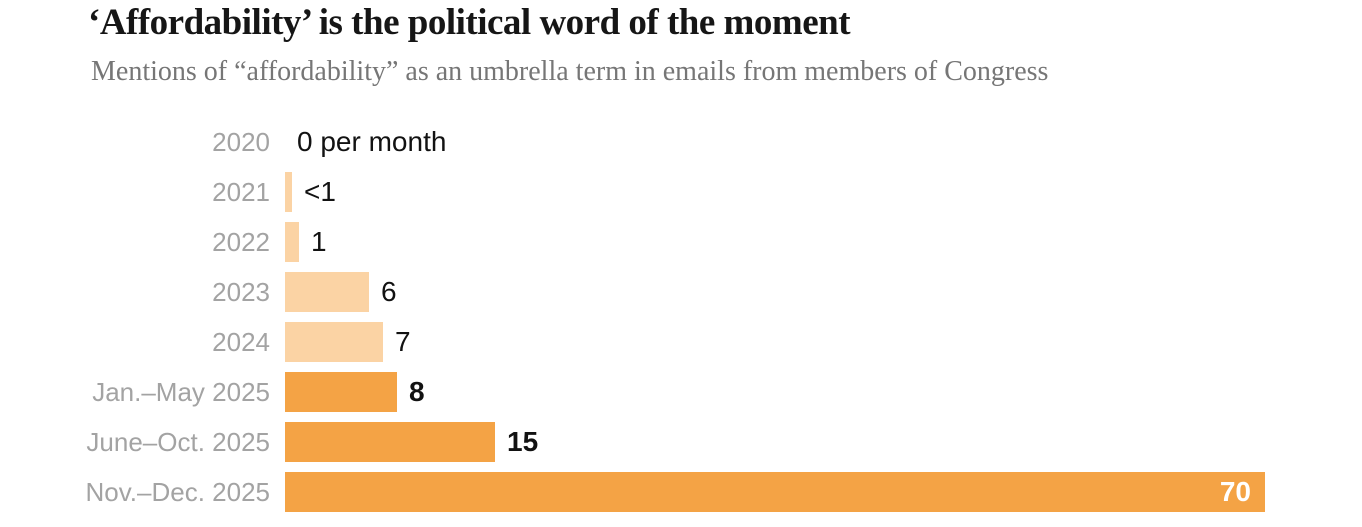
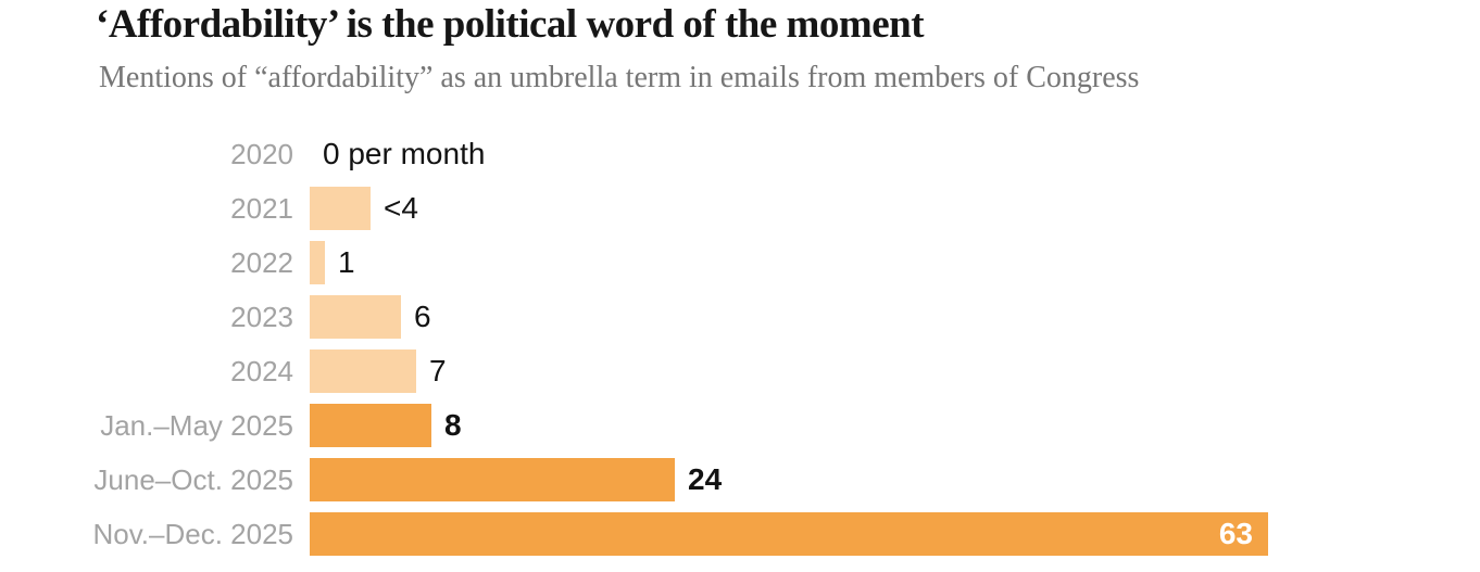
2021: 1 -> 4
June–Oct. 2025: 15 -> 24
Nov.–Dec. 2025: 70 -> 63
